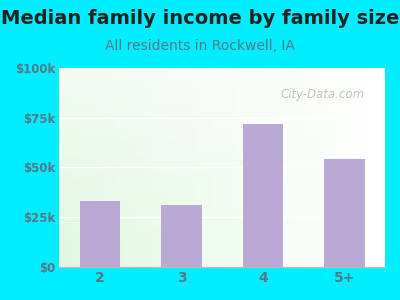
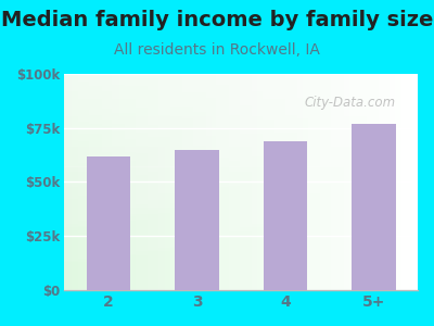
2: $33k -> $62k
3: $31k -> $65k
4: $72k -> $69k
5+: $54k -> $77k
